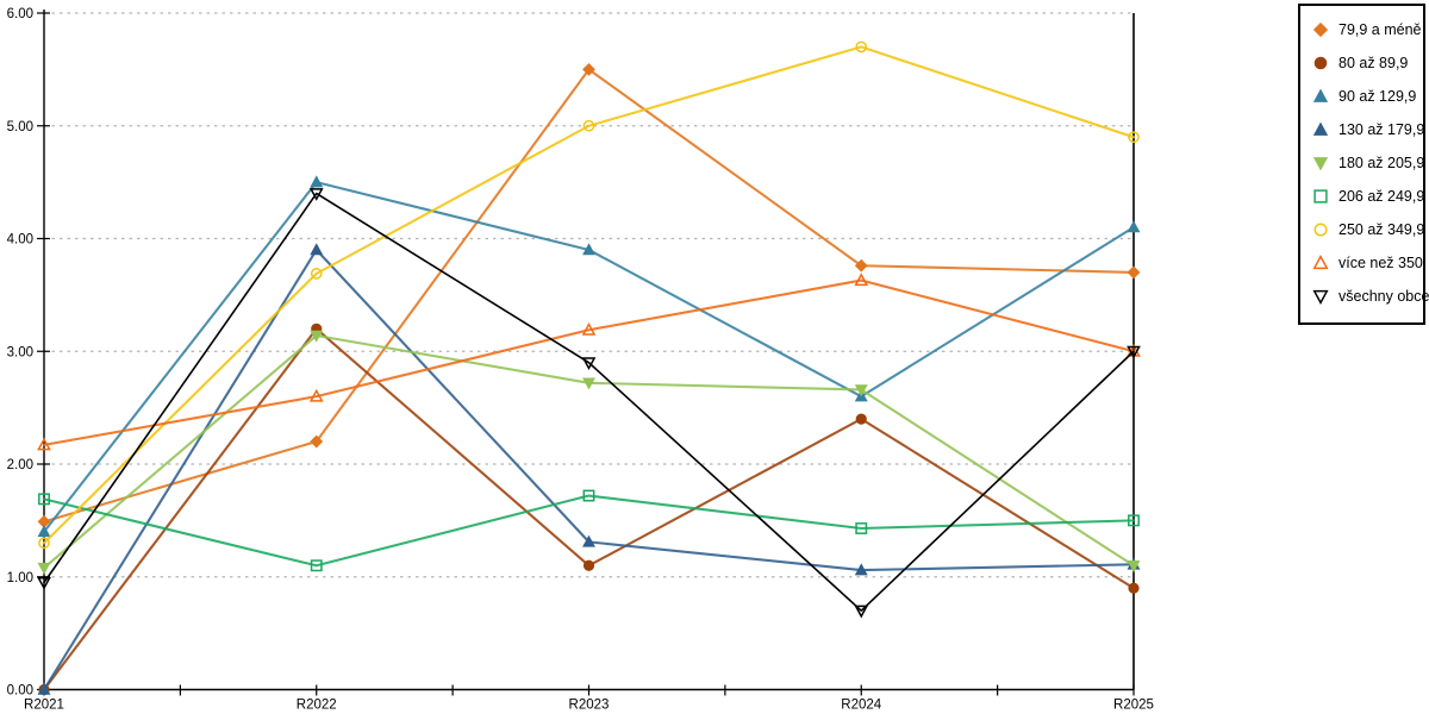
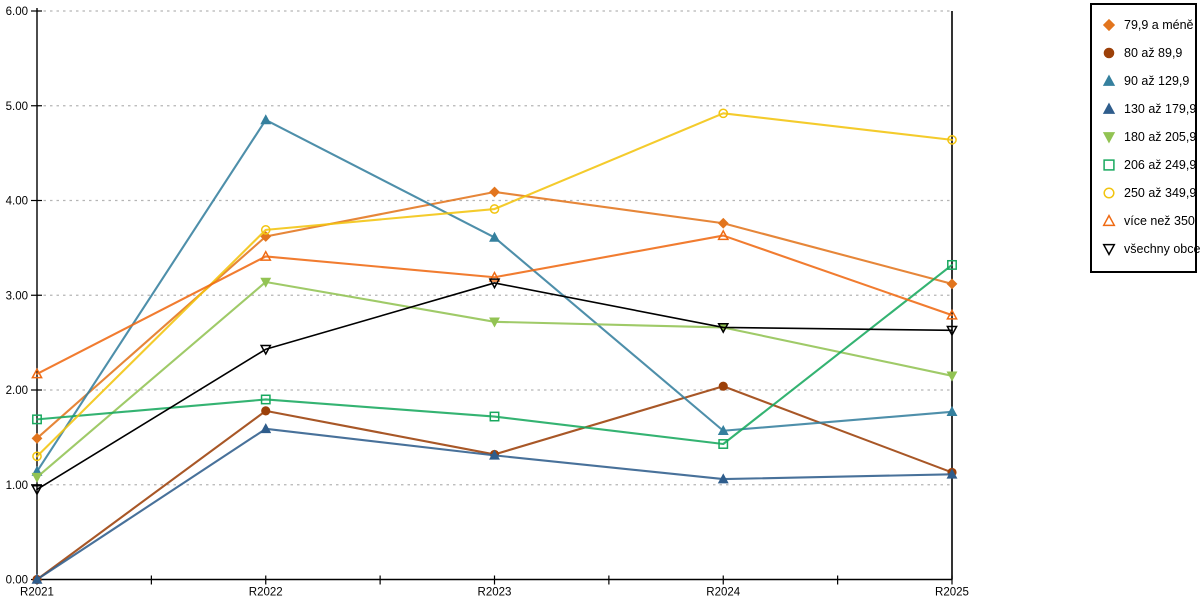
90 až 129,9/R2021: 1.4 -> 1.1
79,9 a méně/R2022: 2.2 -> 3.6
80 až 89,9/R2022: 3.2 -> 1.8
90 až 129,9/R2022: 4.5 -> 4.8
130 až 179,9/R2022: 3.9 -> 1.6
206 až 249,9/R2022: 1.1 -> 1.9
více než 350/R2022: 2.6 -> 3.4
všechny obce/R2022: 4.4 -> 2.4
79,9 a méně/R2023: 5.5 -> 4.1
80 až 89,9/R2023: 1.1 -> 1.3
90 až 129,9/R2023: 3.9 -> 3.6
250 až 349,9/R2023: 5.0 -> 3.9
všechny obce/R2023: 2.9 -> 3.1
80 až 89,9/R2024: 2.4 -> 2.0
90 až 129,9/R2024: 2.6 -> 1.6
250 až 349,9/R2024: 5.7 -> 4.9
všechny obce/R2024: 0.7 -> 2.7
79,9 a méně/R2025: 3.7 -> 3.1
80 až 89,9/R2025: 0.9 -> 1.1
90 až 129,9/R2025: 4.1 -> 1.8
180 až 205,9/R2025: 1.1 -> 2.1
206 až 249,9/R2025: 1.5 -> 3.3
250 až 349,9/R2025: 4.9 -> 4.6
více než 350/R2025: 3.0 -> 2.8
všechny obce/R2025: 3.0 -> 2.6
